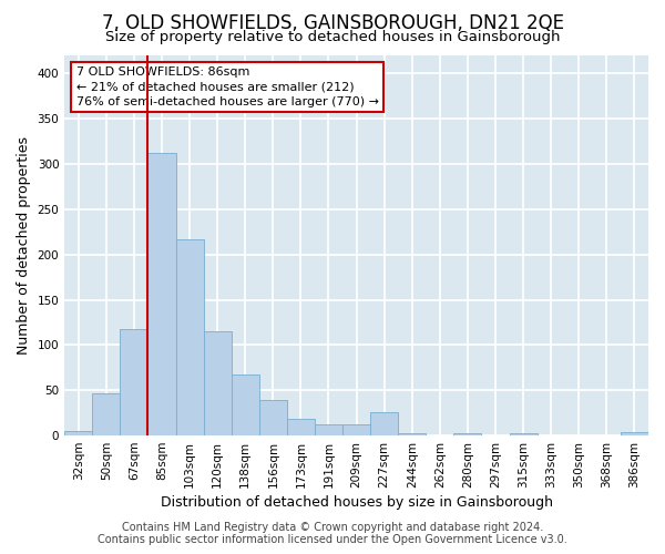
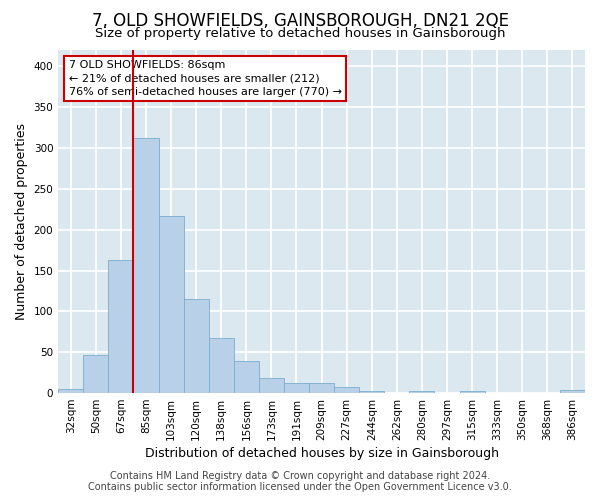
67sqm: 118 -> 163
227sqm: 26 -> 8
